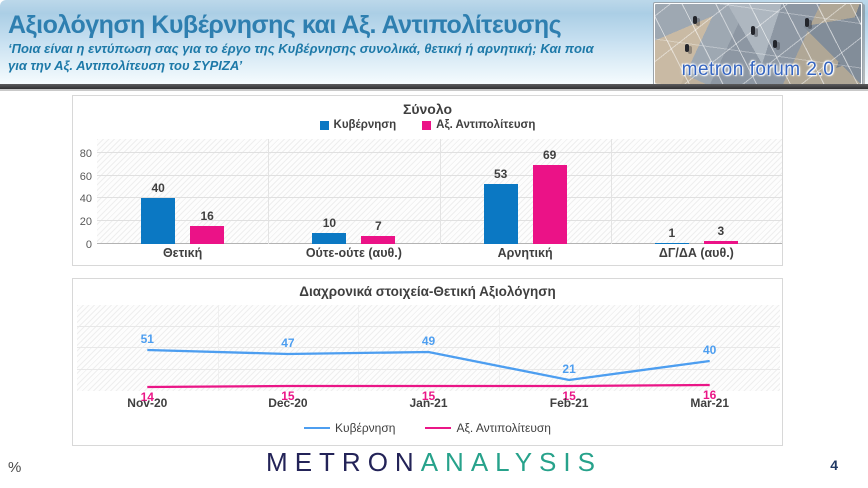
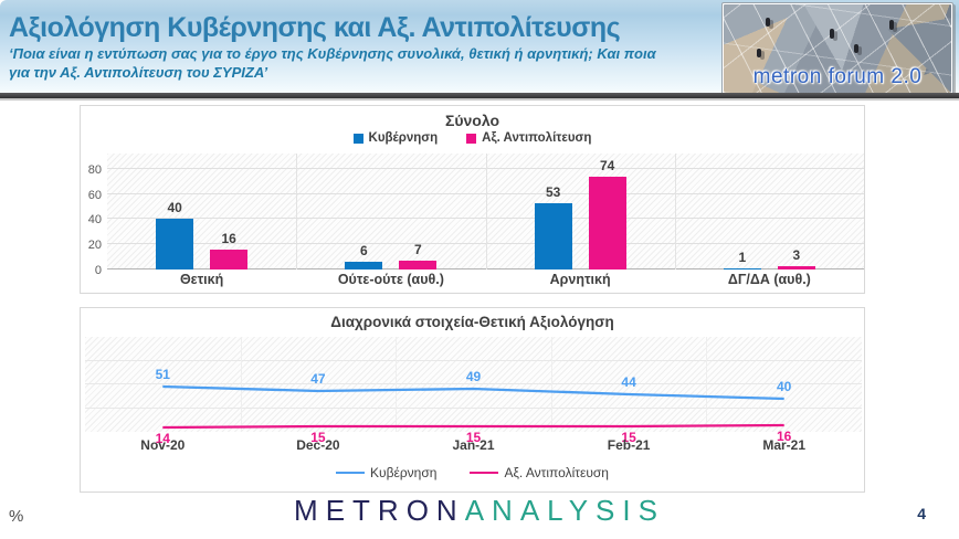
Σύνολο/Κυβέρνηση/Ούτε-ούτε (αυθ.): 10 -> 6
Σύνολο/Αξ. Αντιπολίτευση/Αρνητική: 69 -> 74
Διαχρονικά στοιχεία-Θετική Αξιολόγηση/Κυβέρνηση/Feb-21: 21 -> 44
